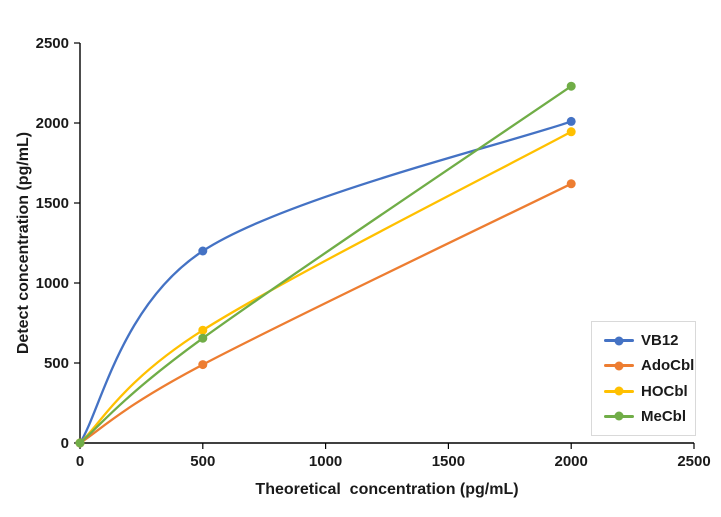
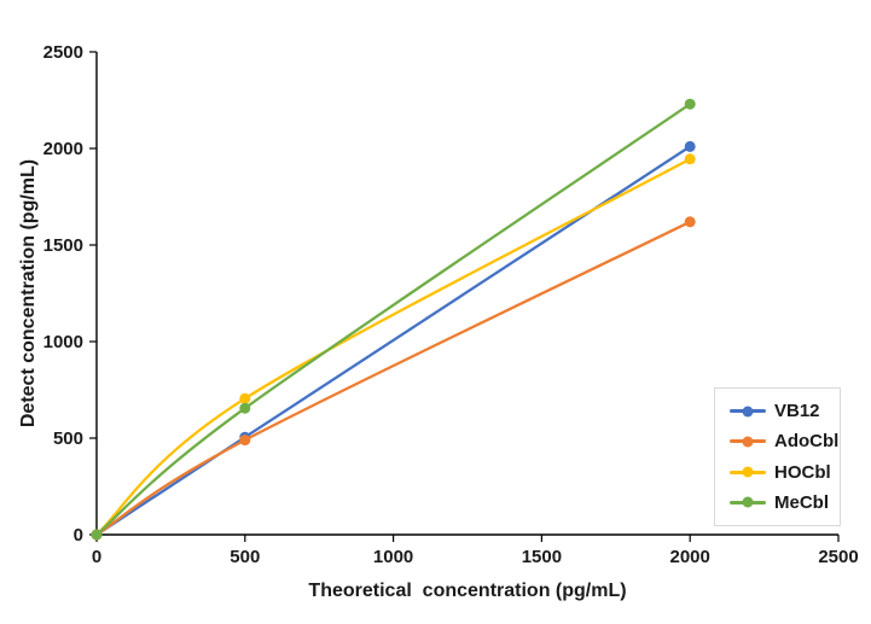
VB12/500: 1200 -> 500
